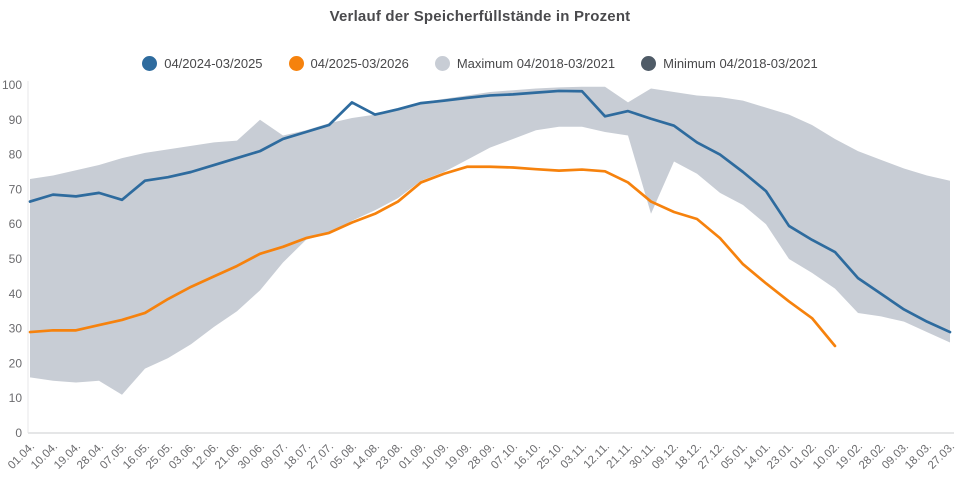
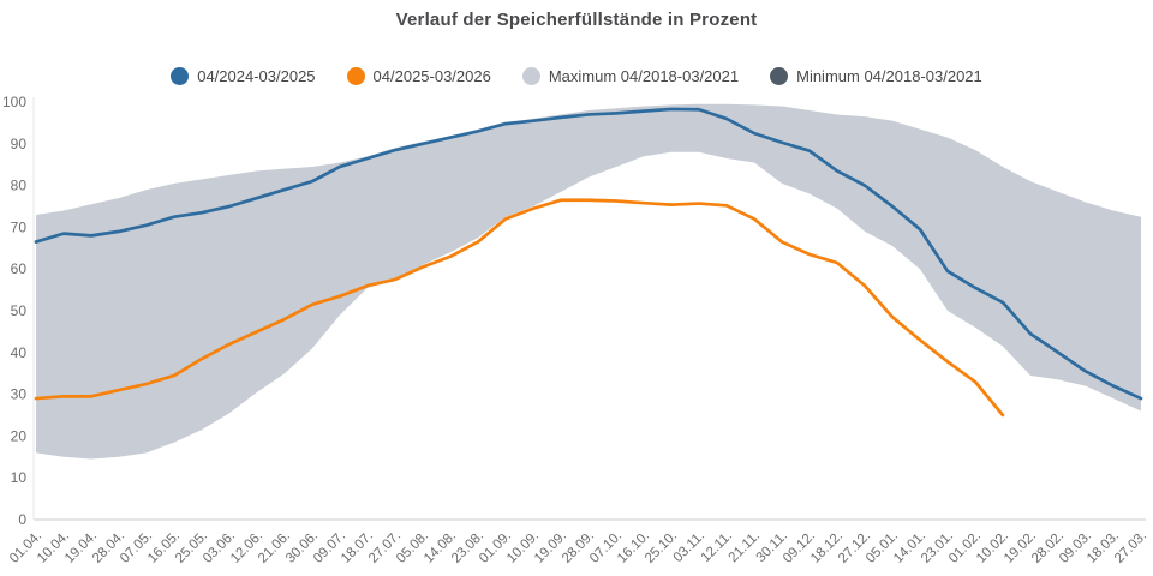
Minimum 04/2018-03/2021/07.05.: 11 -> 16
04/2024-03/2025/07.05.: 67 -> 70
Maximum 04/2018-03/2021/30.06.: 90 -> 84
04/2024-03/2025/05.08.: 95 -> 90
04/2024-03/2025/12.11.: 91 -> 96
Maximum 04/2018-03/2021/21.11.: 95 -> 99
Minimum 04/2018-03/2021/30.11.: 63 -> 80
